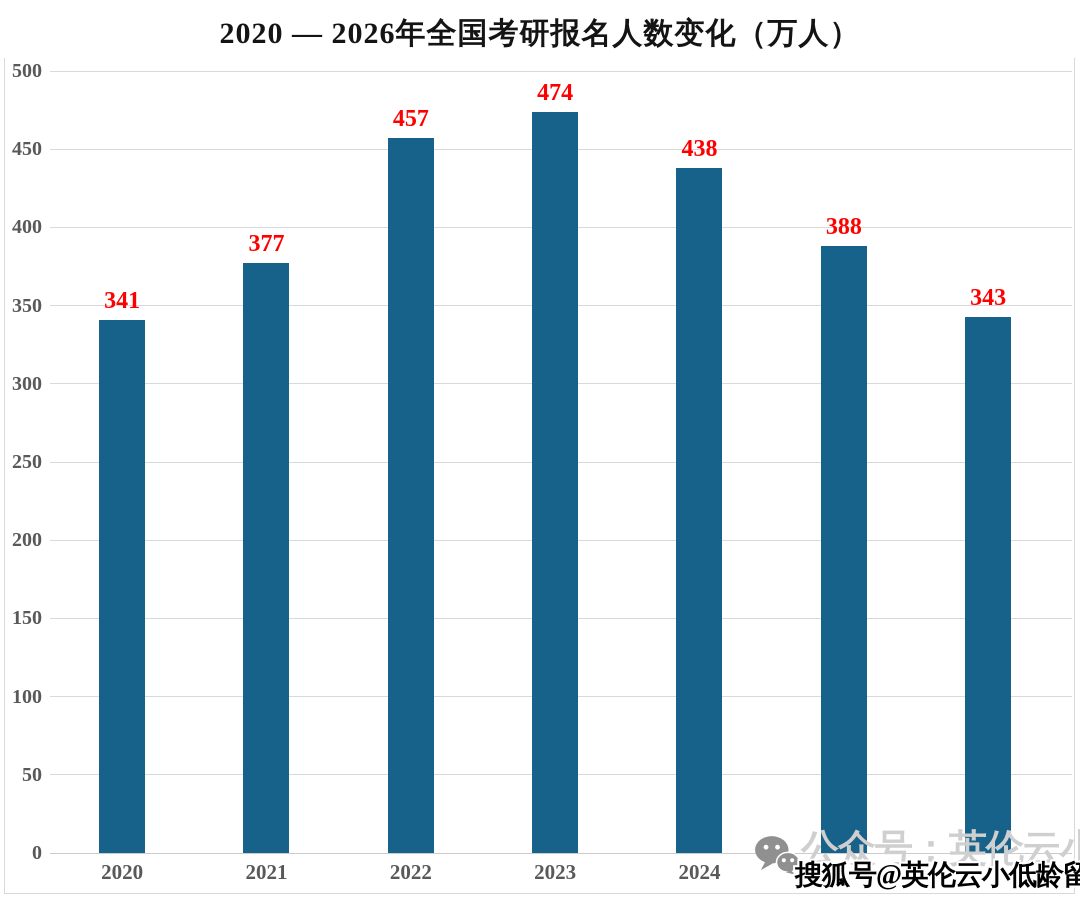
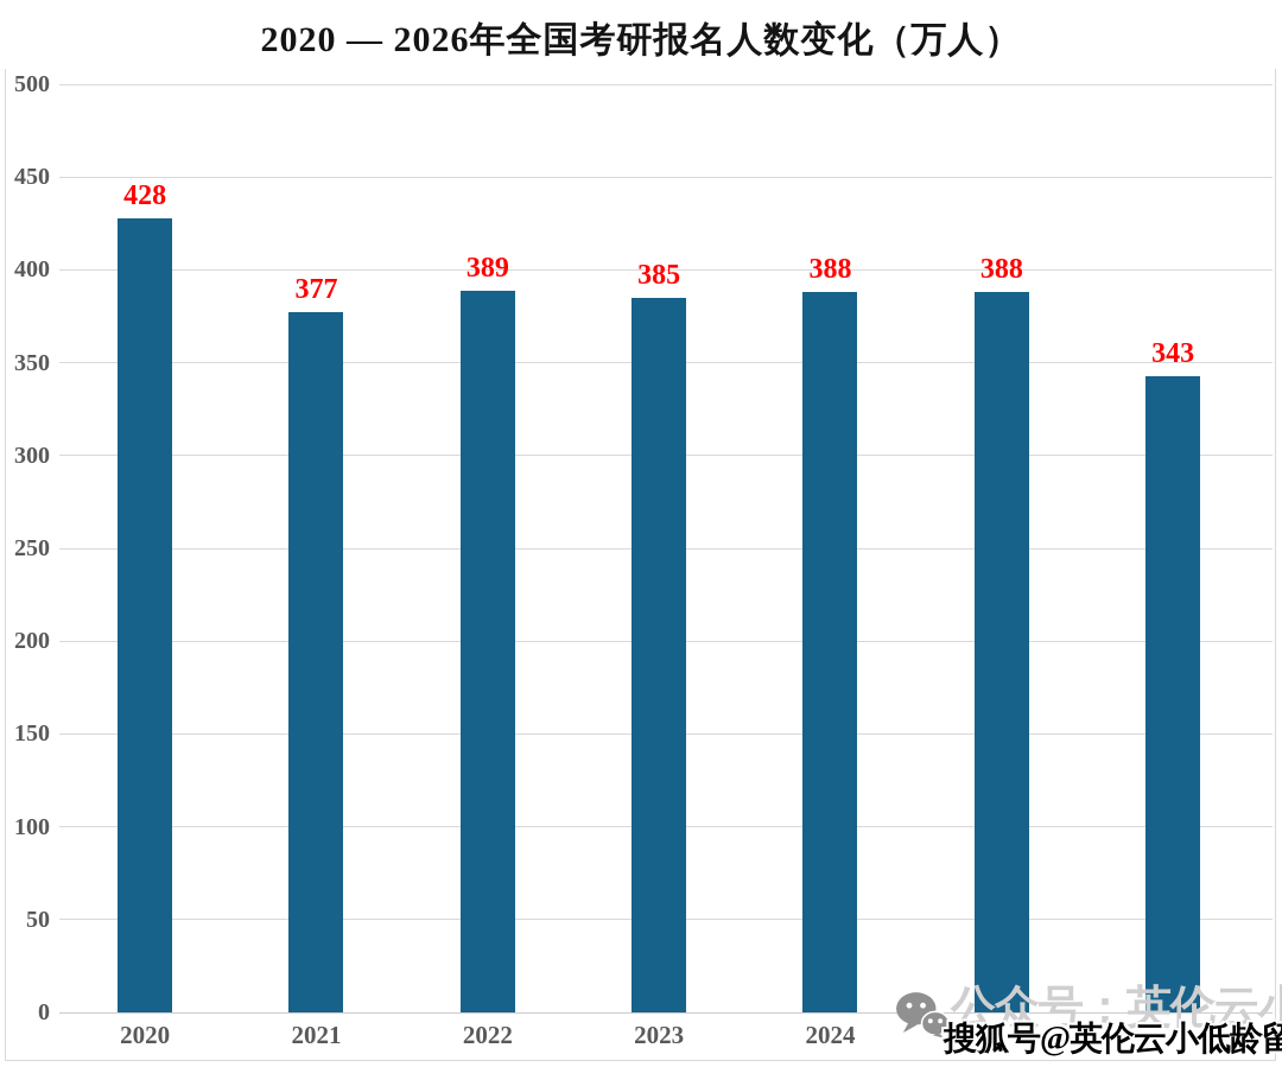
2020: 341 -> 428
2022: 457 -> 389
2023: 474 -> 385
2024: 438 -> 388
